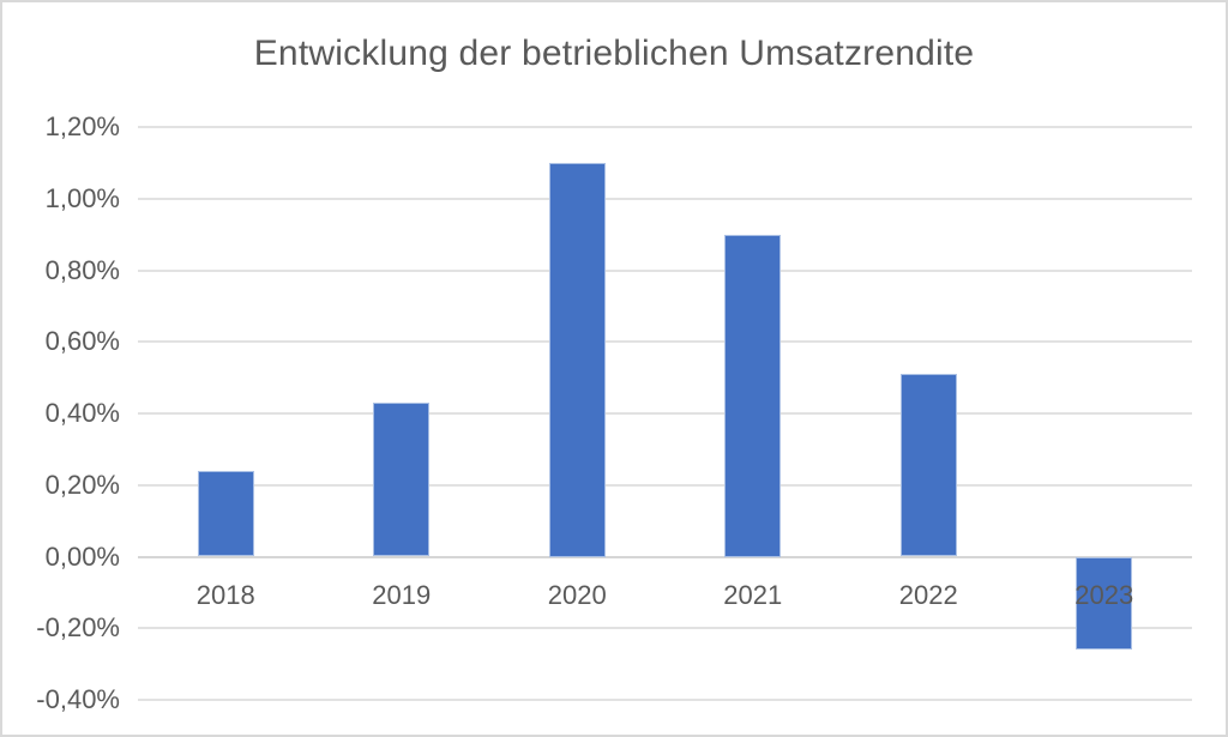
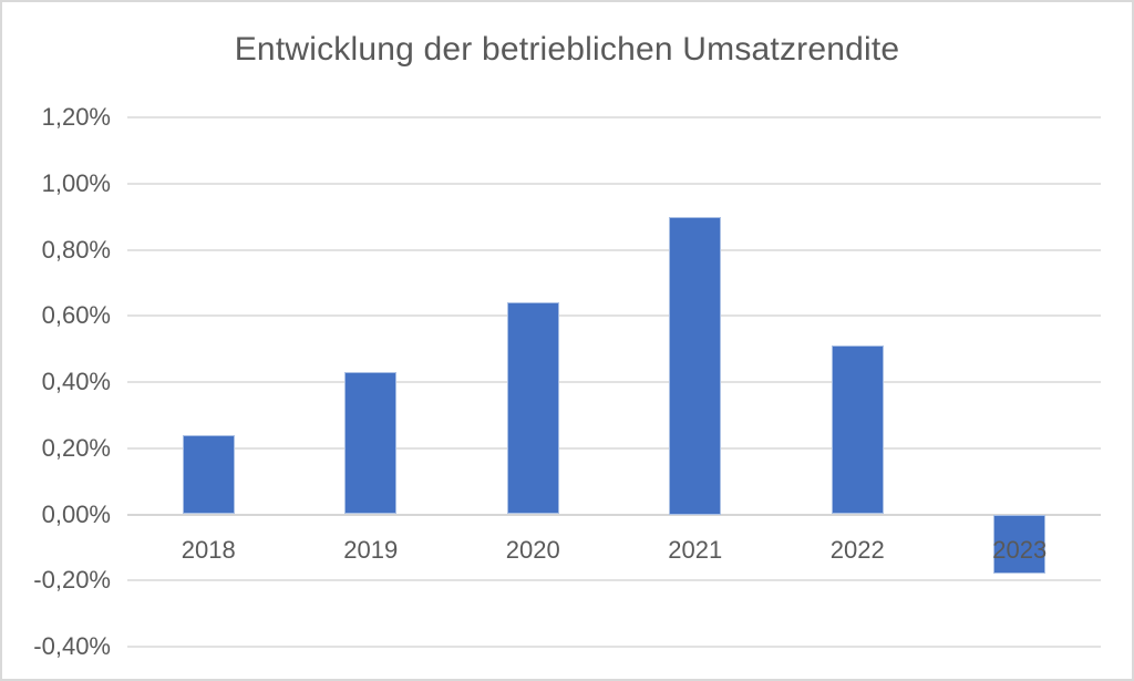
2020: 1,10% -> 0,64%
2023: -0,26% -> -0,18%
